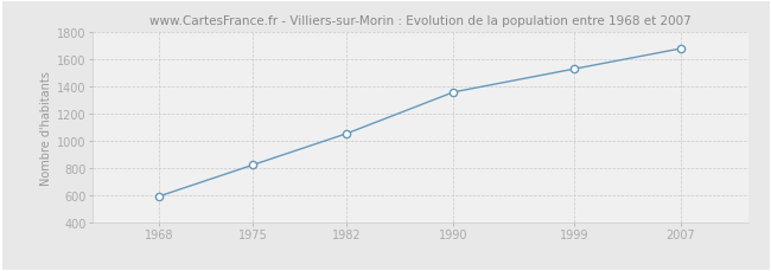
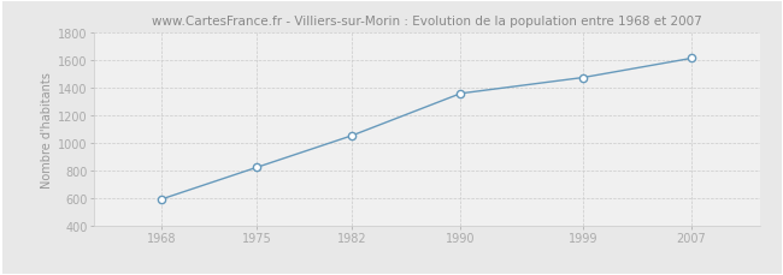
1999: 1520 -> 1470
2007: 1680 -> 1610
